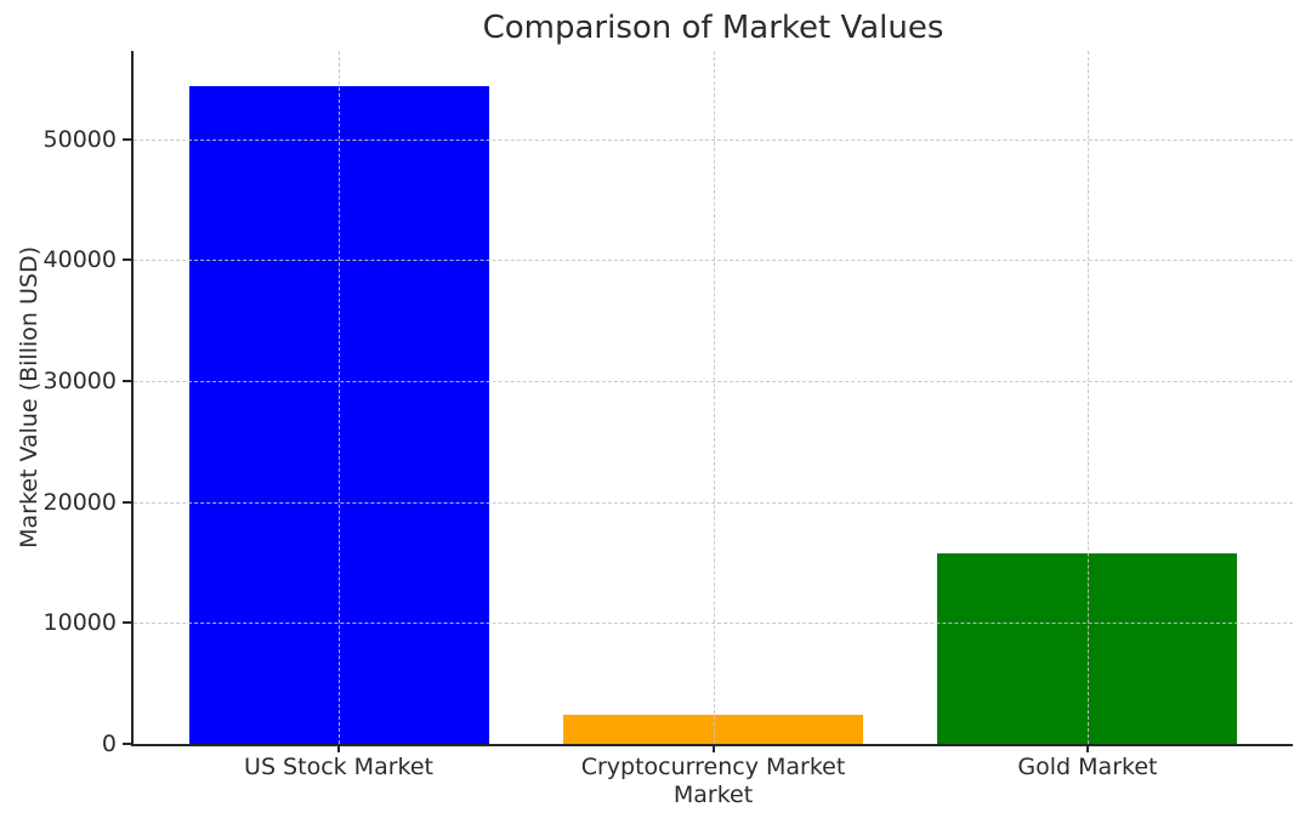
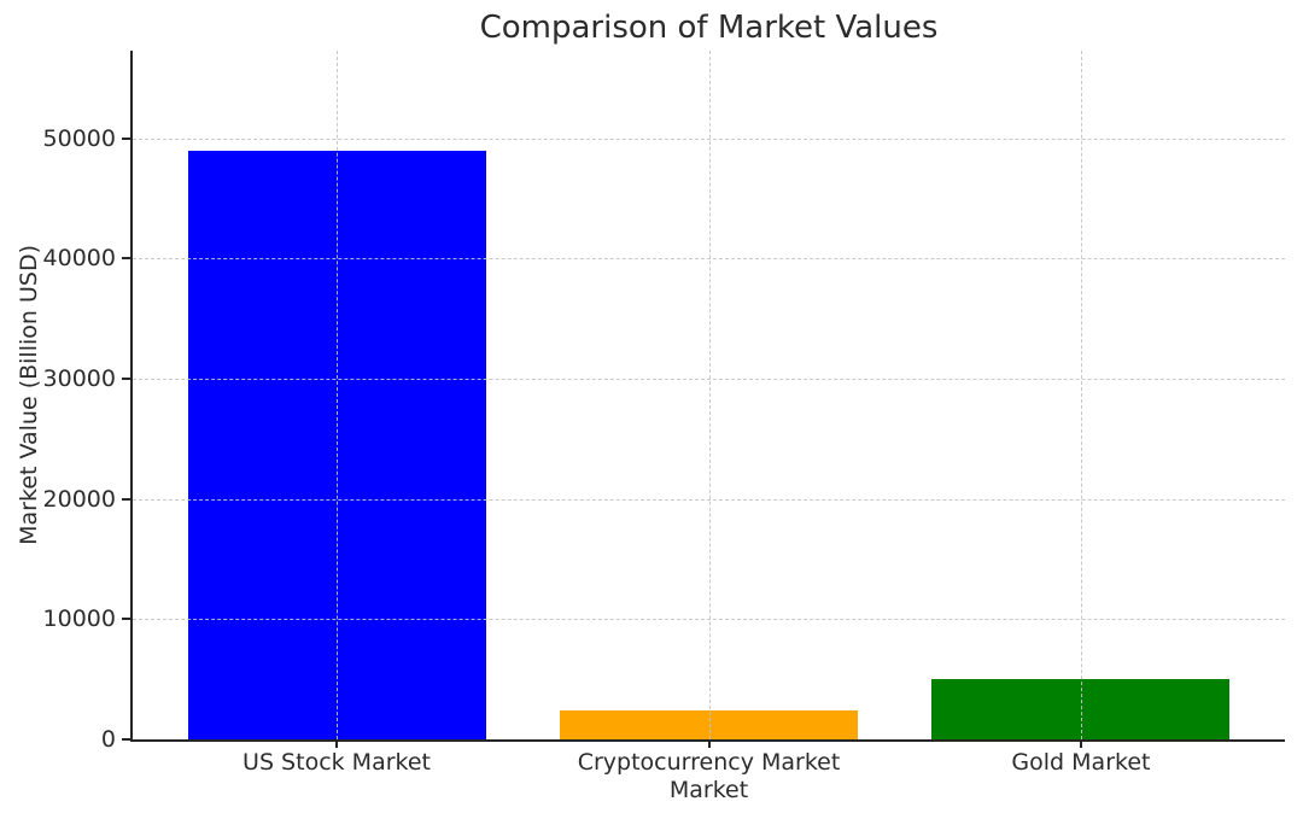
US Stock Market: 54000 -> 49000
Gold Market: 16000 -> 5000
